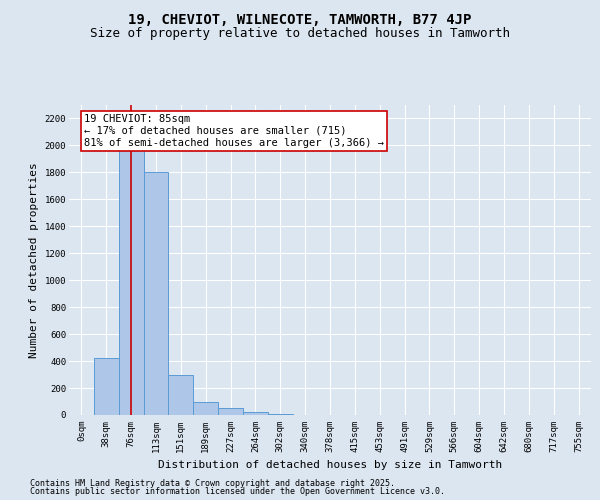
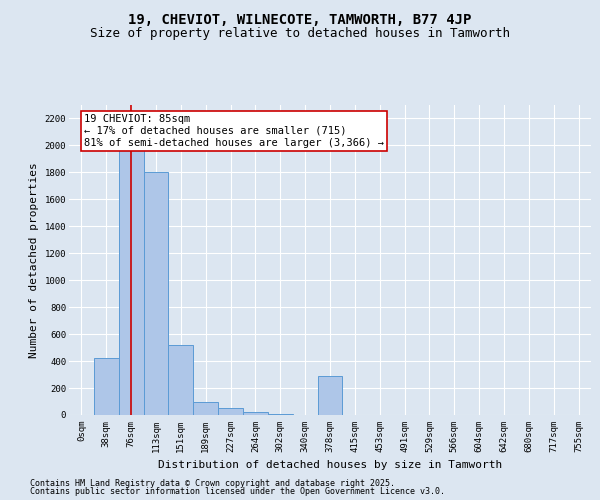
151sqm: 300 -> 520
378sqm: 0 -> 290
